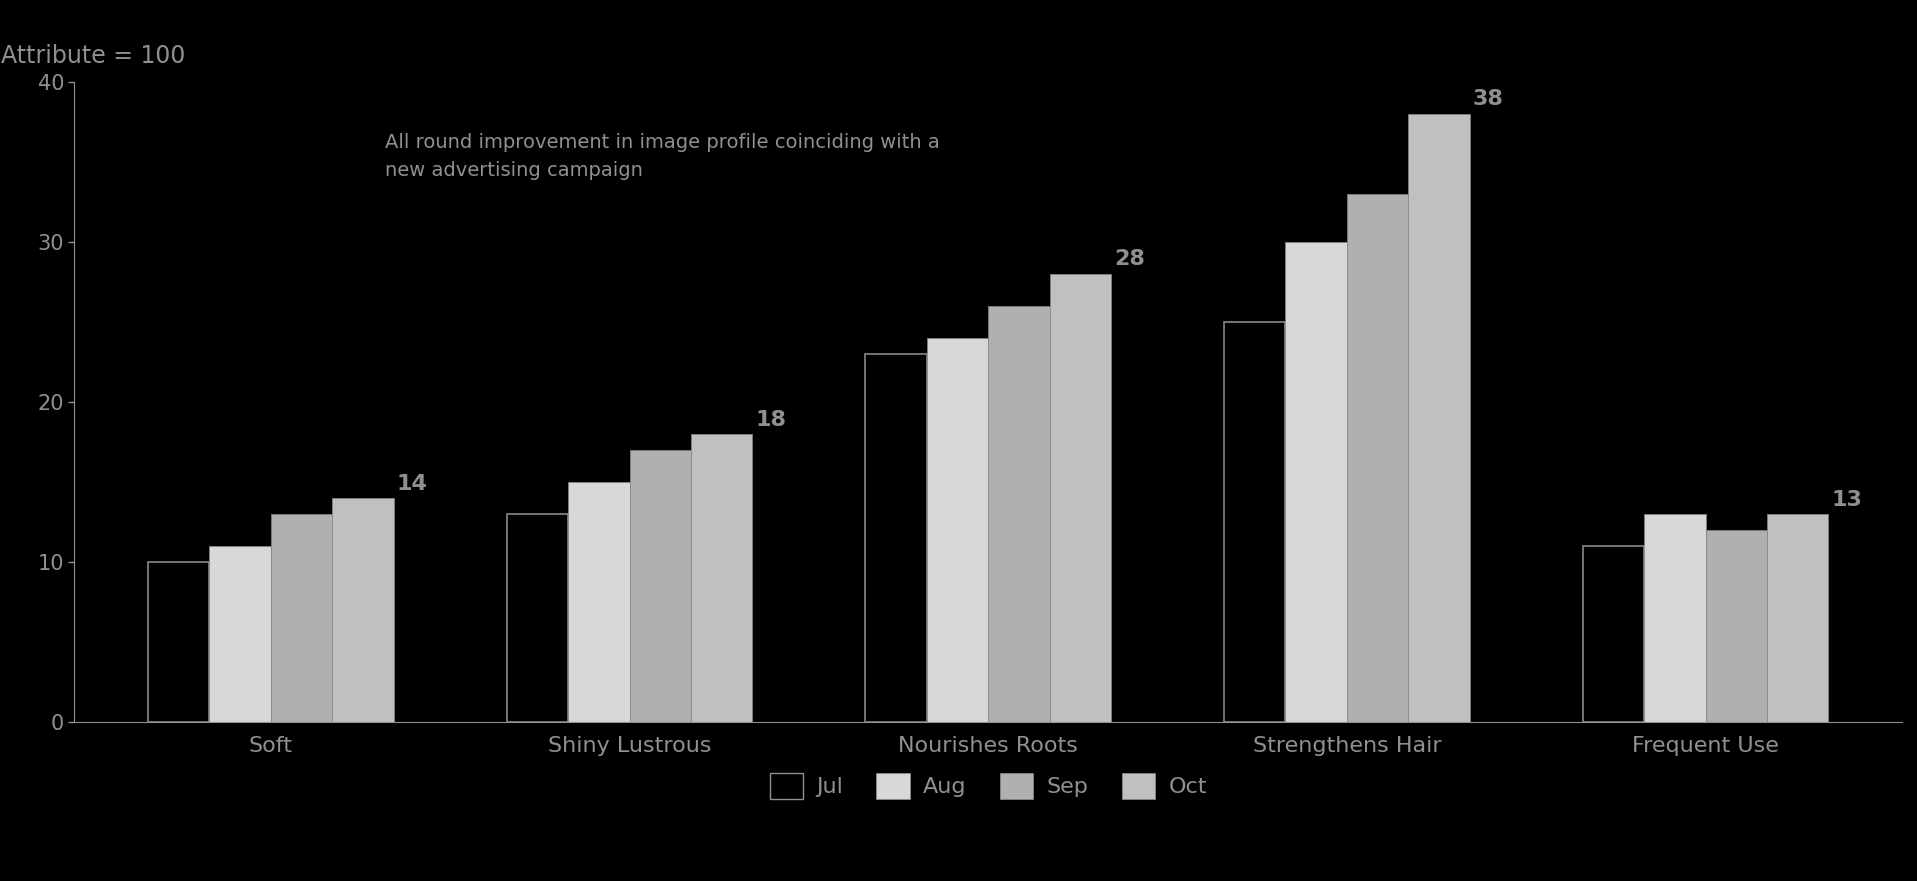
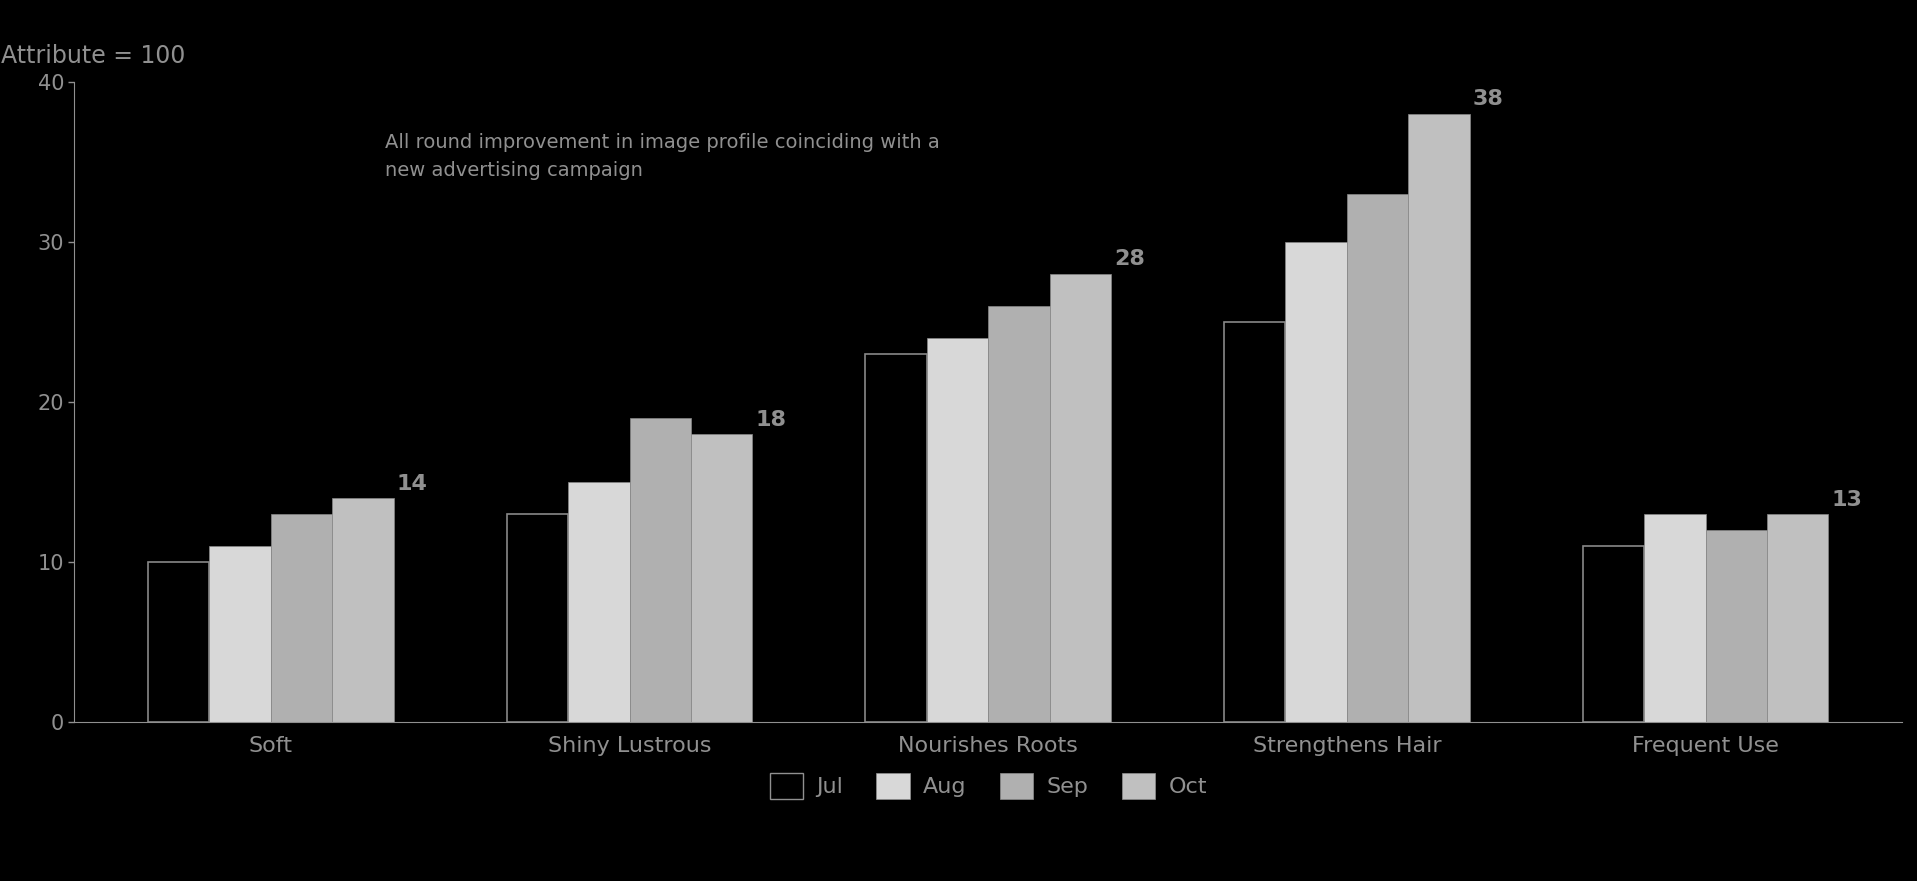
Sep/Shiny Lustrous: 17 -> 19
